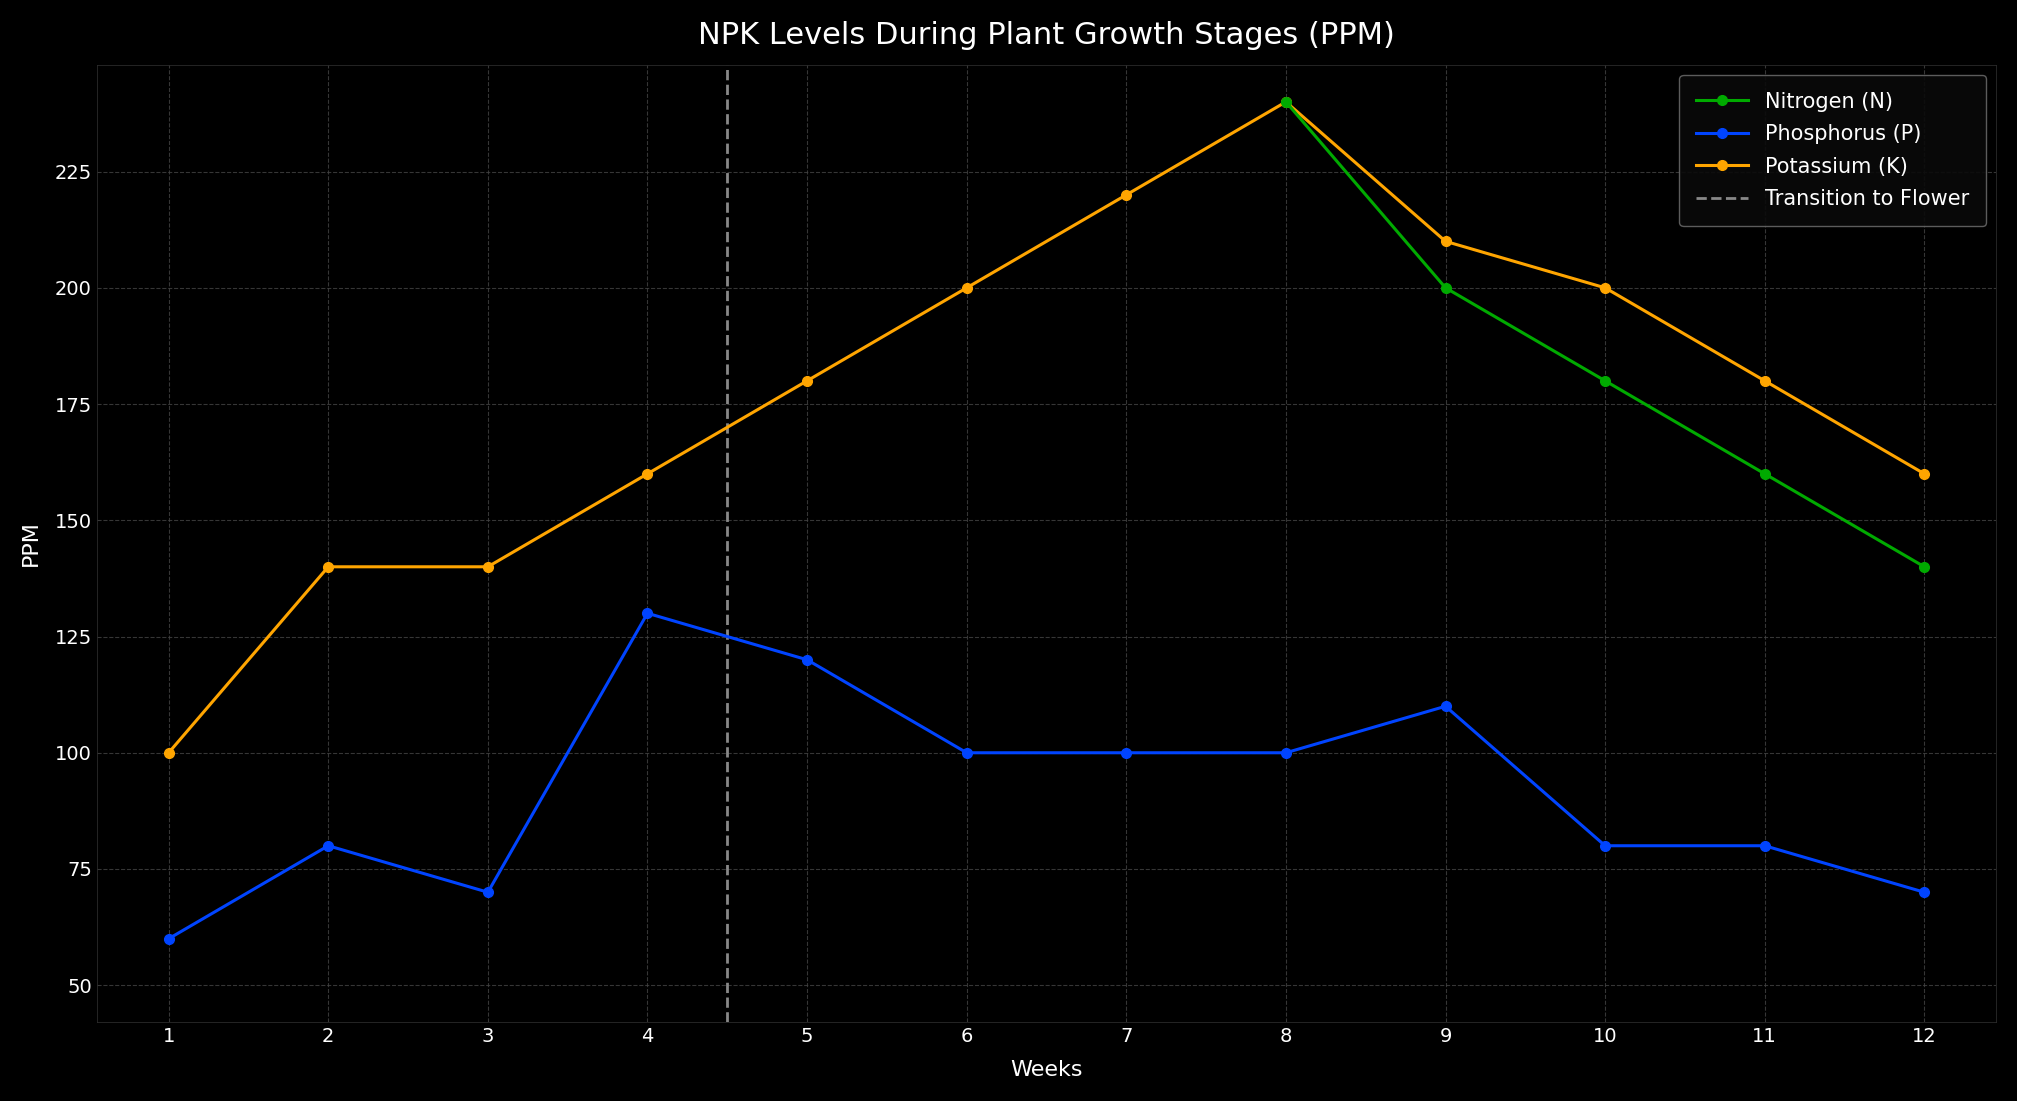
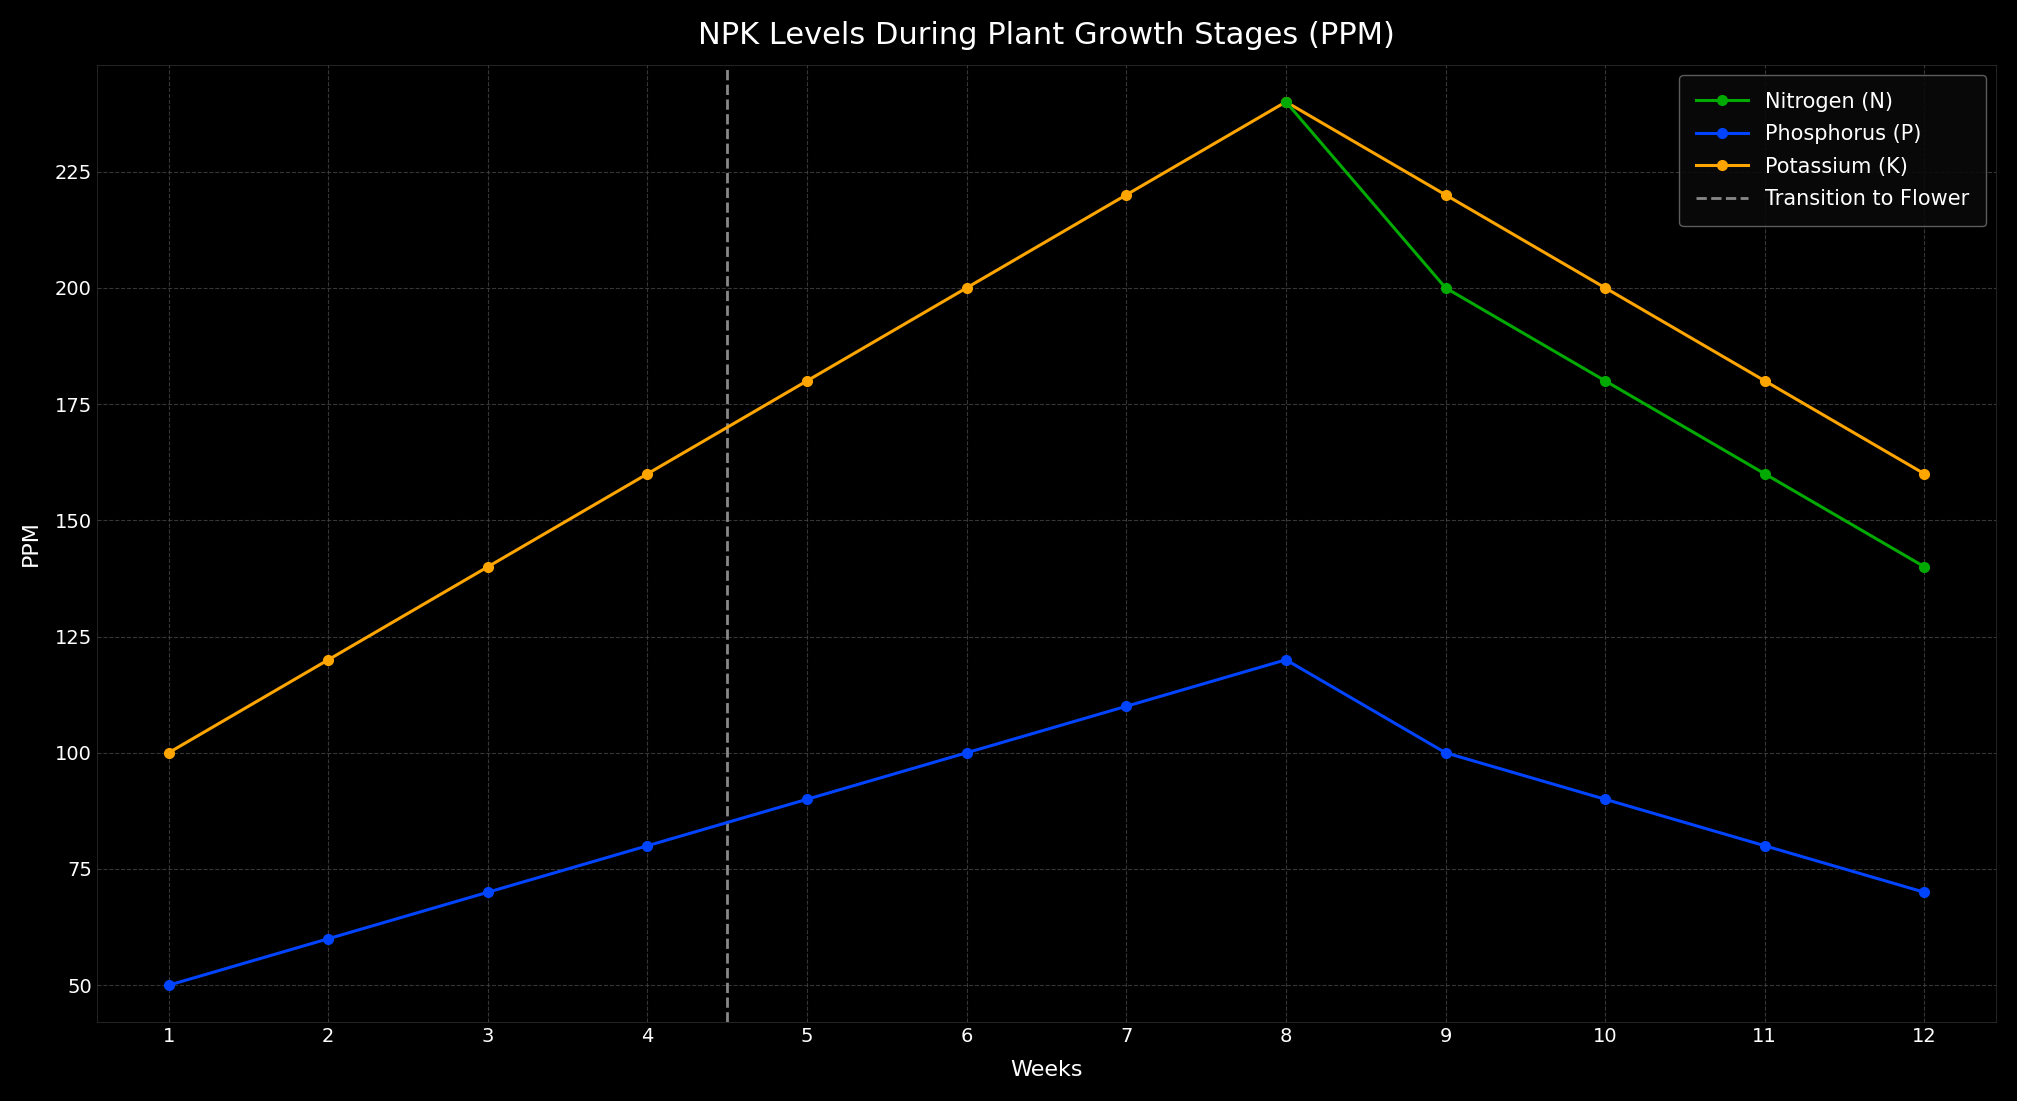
Phosphorus (P)/1: 60 -> 50
Phosphorus (P)/2: 80 -> 60
Potassium (K)/2: 140 -> 120
Phosphorus (P)/4: 130 -> 80
Phosphorus (P)/5: 120 -> 90
Phosphorus (P)/7: 100 -> 110
Phosphorus (P)/8: 100 -> 120
Phosphorus (P)/9: 110 -> 100
Potassium (K)/9: 210 -> 220
Phosphorus (P)/10: 80 -> 90
